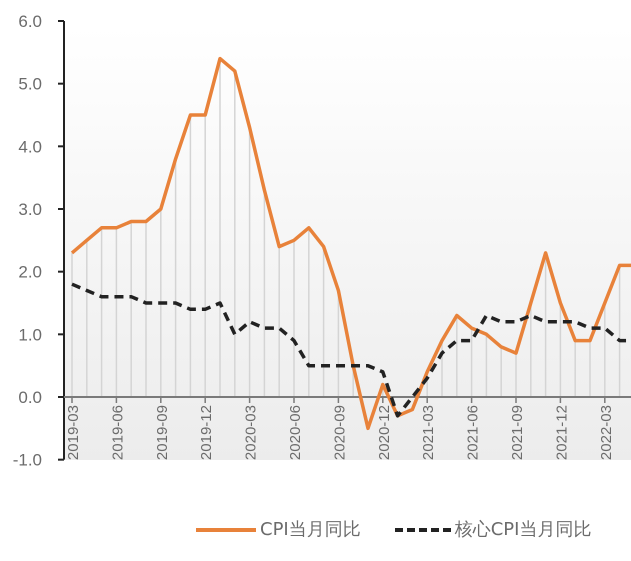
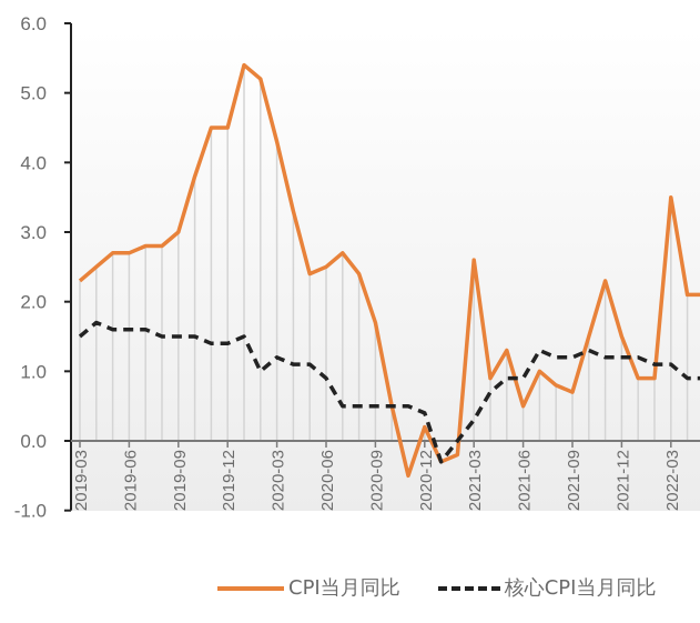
核心CPI当月同比/2019-03: 1.8 -> 1.5
CPI当月同比/2021-03: 0.4 -> 2.6
CPI当月同比/2021-06: 1.1 -> 0.5
CPI当月同比/2022-03: 1.5 -> 3.5
